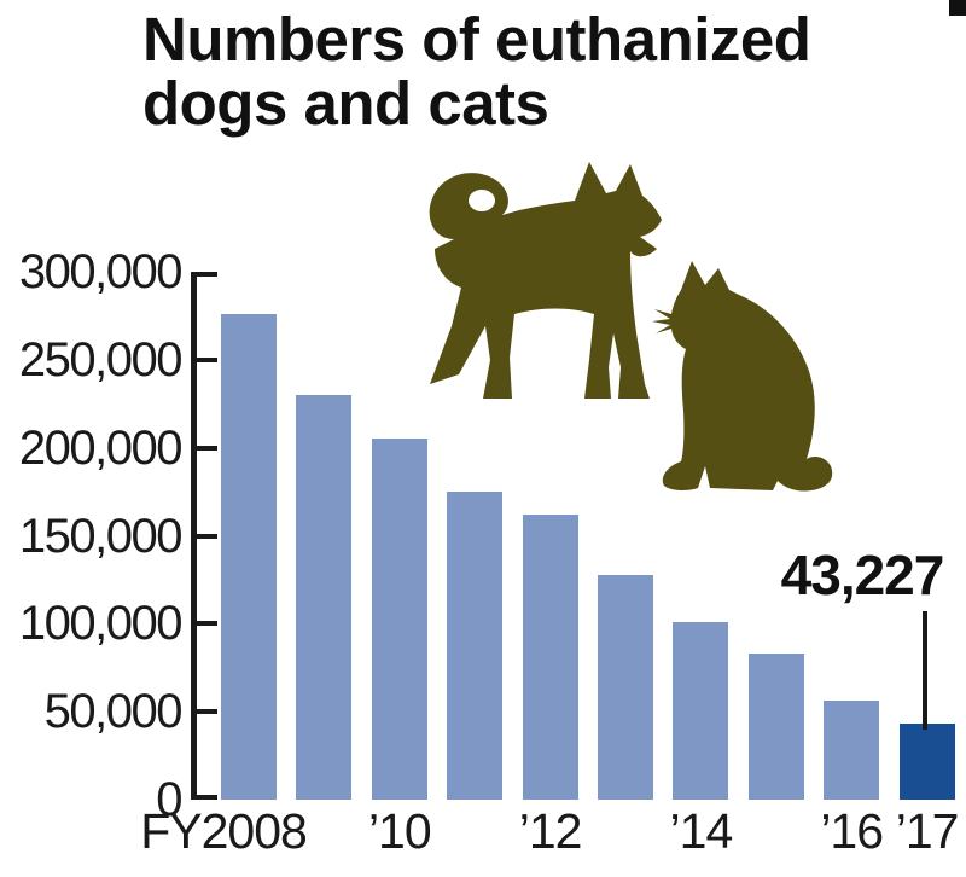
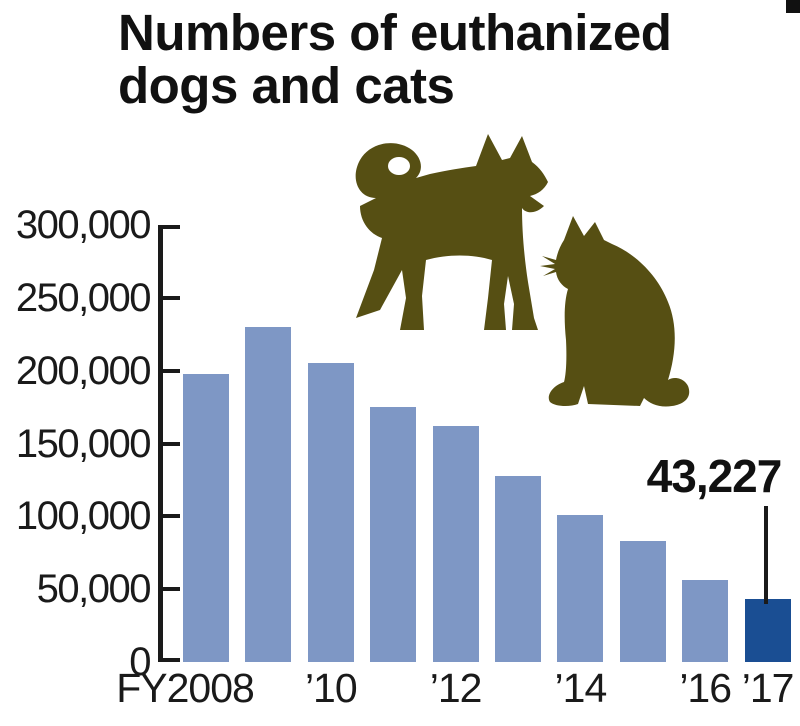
FY2008: 276000 -> 198000
